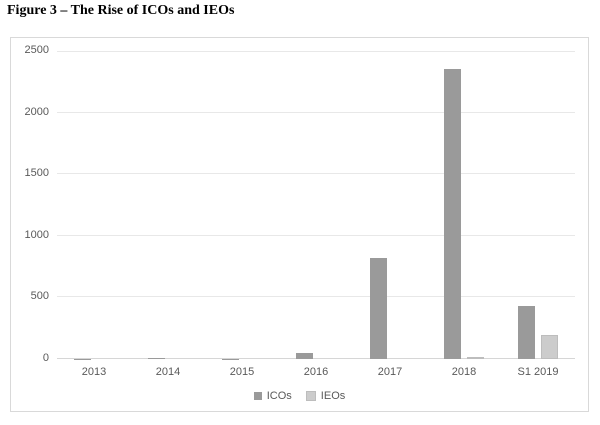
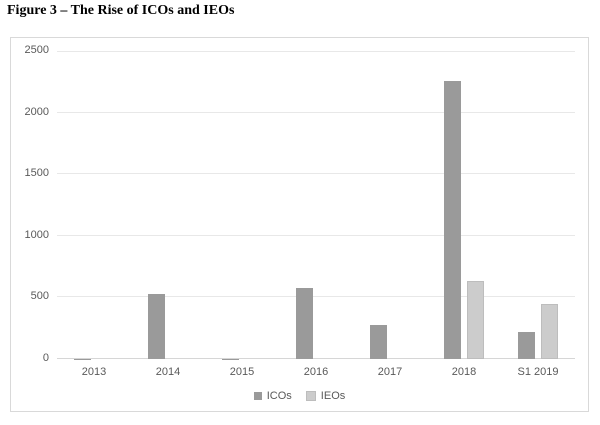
ICOs/2014: 10 -> 530
ICOs/2016: 40 -> 580
ICOs/2017: 820 -> 280
ICOs/2018: 2350 -> 2260
IEOs/2018: 20 -> 630
ICOs/S1 2019: 430 -> 220
IEOs/S1 2019: 200 -> 450
